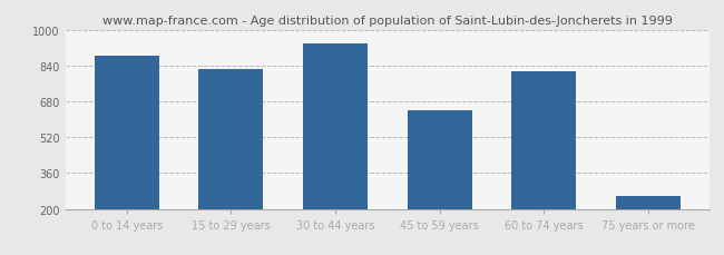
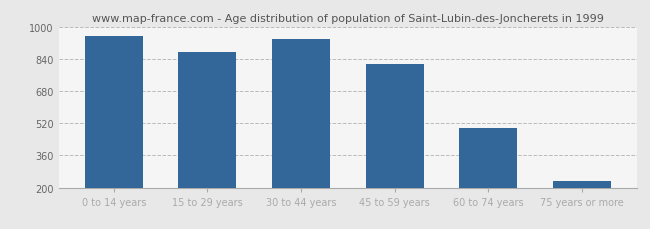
0 to 14 years: 885 -> 955
15 to 29 years: 825 -> 872
45 to 59 years: 640 -> 812
60 to 74 years: 815 -> 497
75 years or more: 260 -> 232
